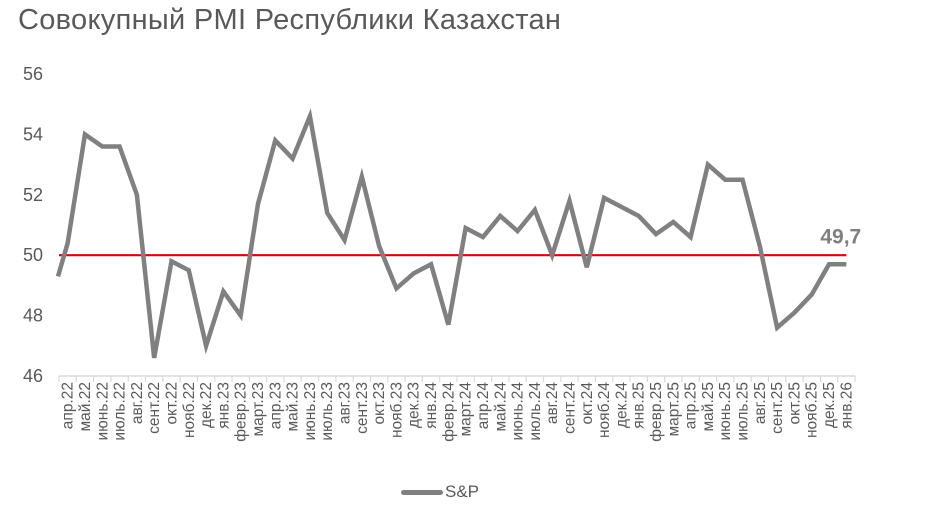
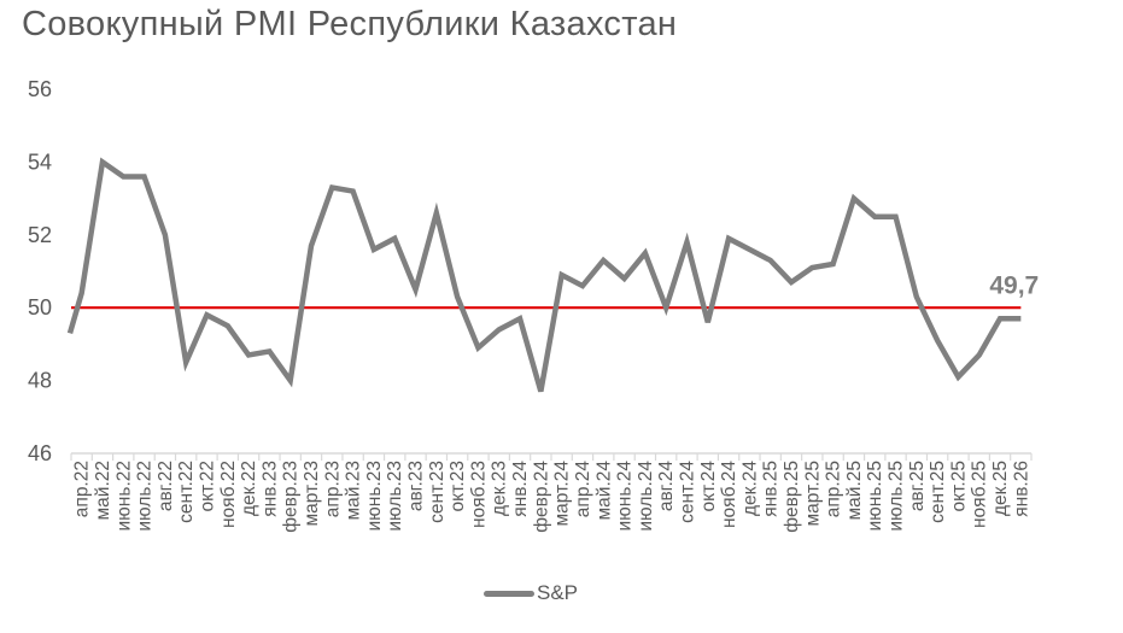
сент.22: 46.6 -> 48.5
дек.22: 47.0 -> 48.7
апр.23: 53.8 -> 53.3
июнь.23: 54.6 -> 51.6
июль.23: 51.4 -> 51.9
апр.25: 50.6 -> 51.2
сент.25: 47.6 -> 49.1
